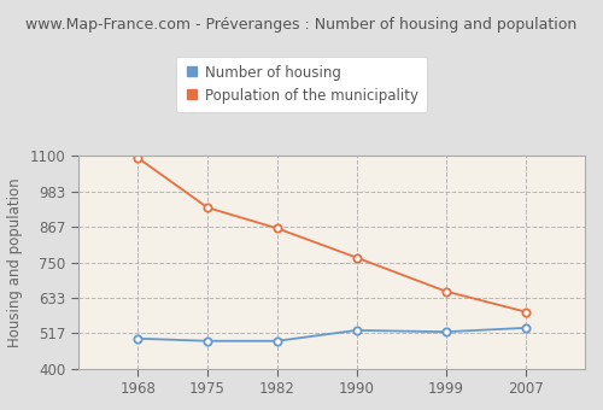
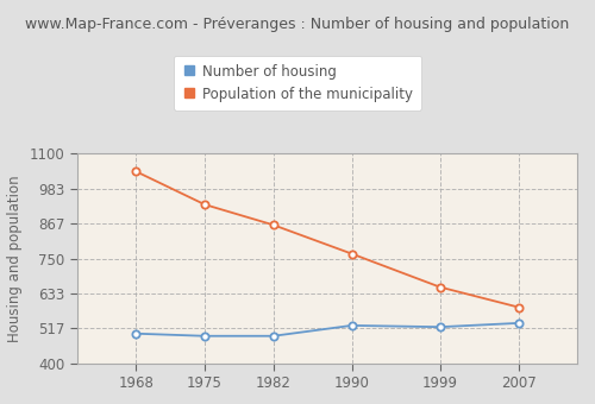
Population of the municipality/1968: 1093 -> 1040
